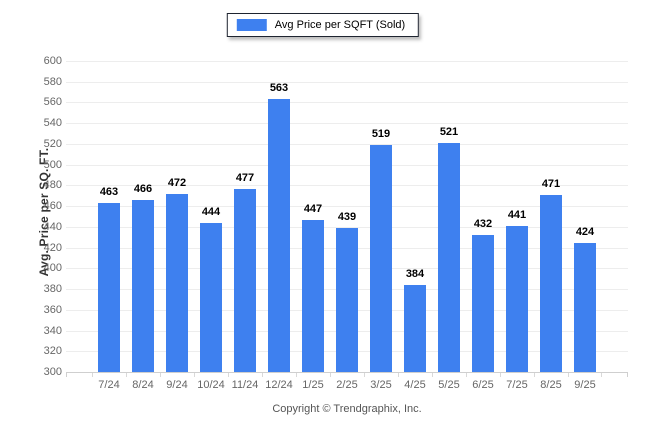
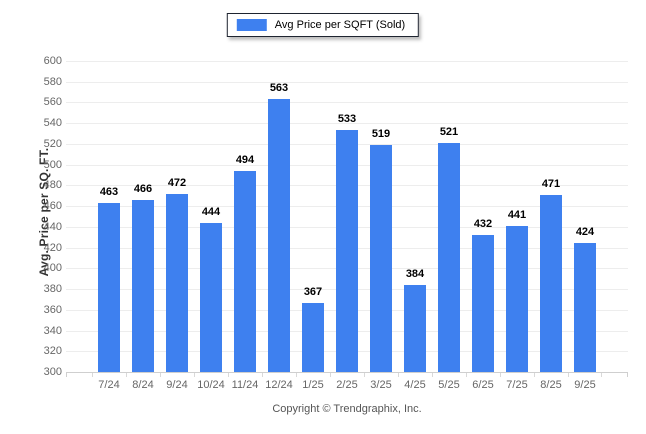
11/24: 477 -> 494
1/25: 447 -> 367
2/25: 439 -> 533
